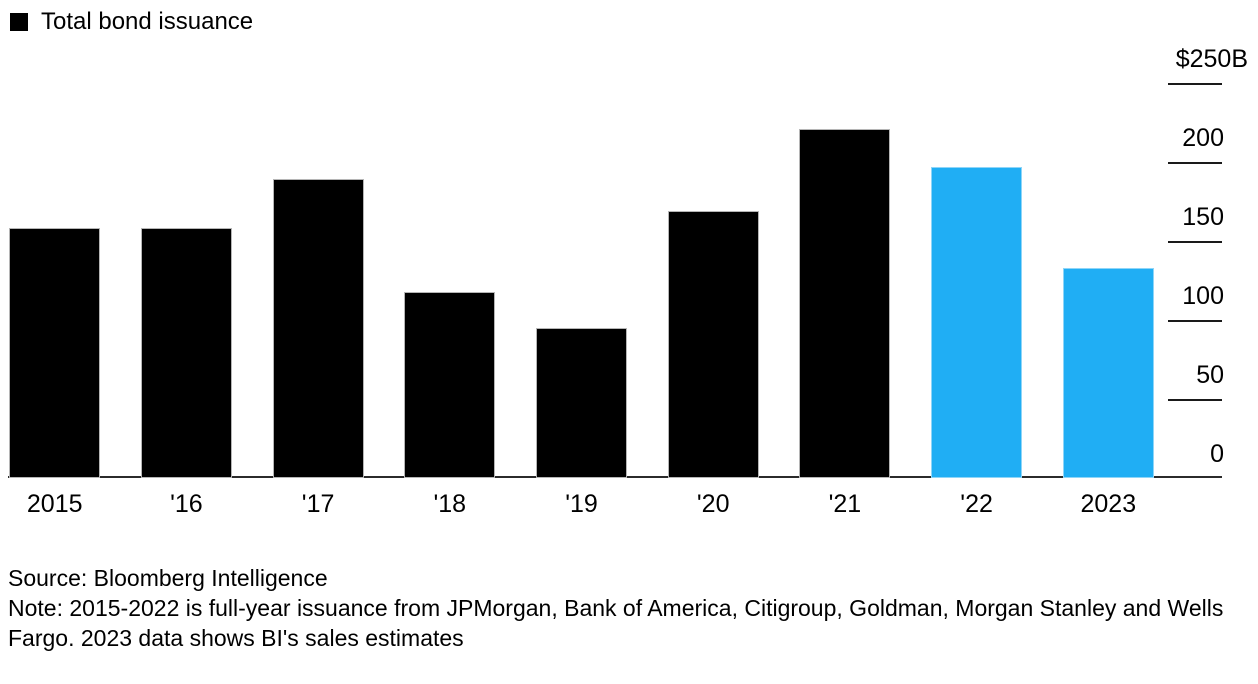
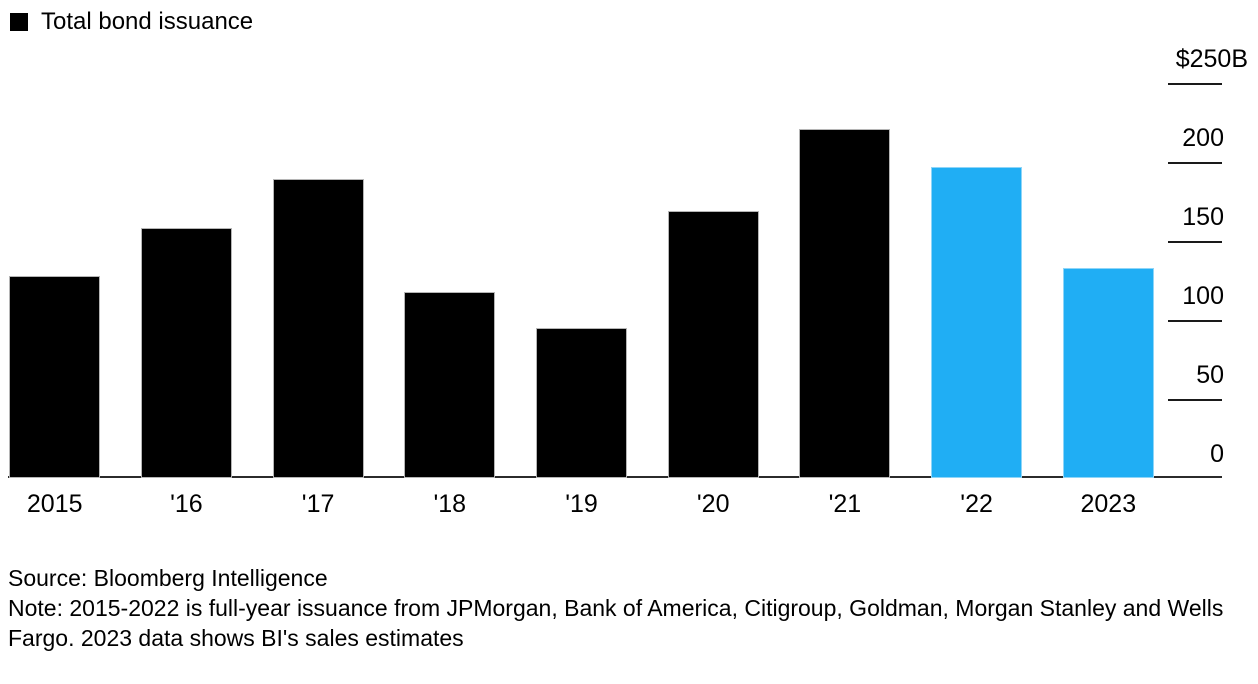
2015: 158 -> 128
